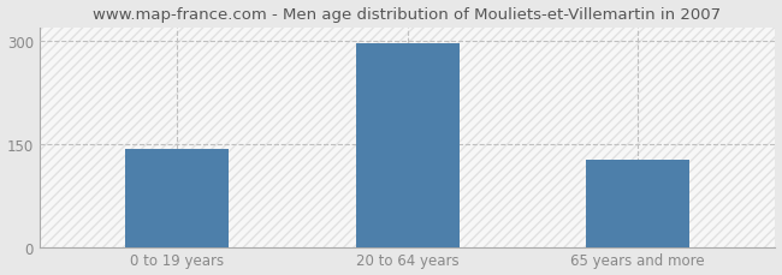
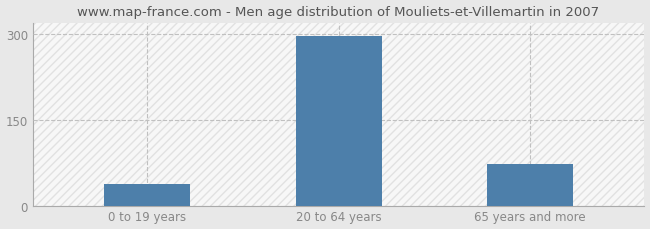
0 to 19 years: 143 -> 38
65 years and more: 128 -> 72
